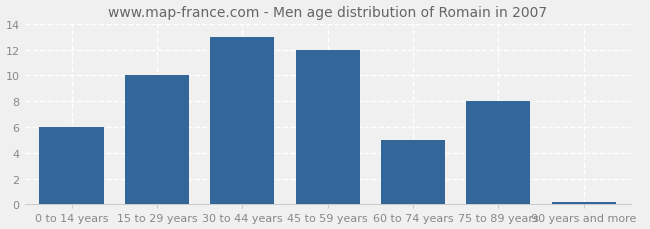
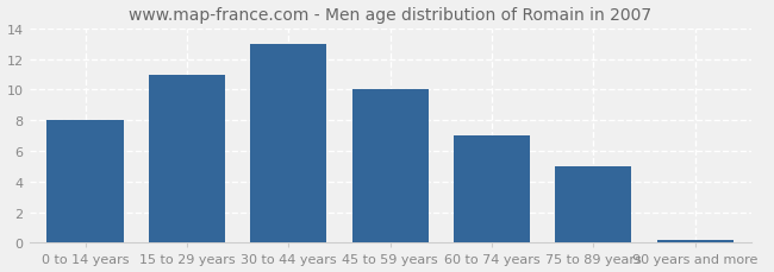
0 to 14 years: 6.0 -> 8.0
15 to 29 years: 10.0 -> 11.0
45 to 59 years: 12.0 -> 10.0
60 to 74 years: 5.0 -> 7.0
75 to 89 years: 8.0 -> 5.0
